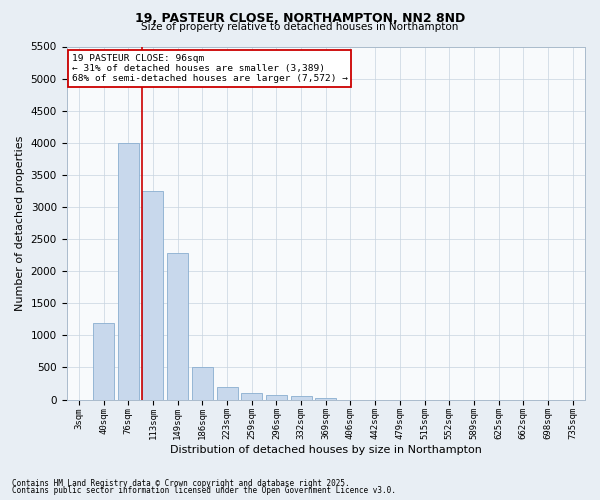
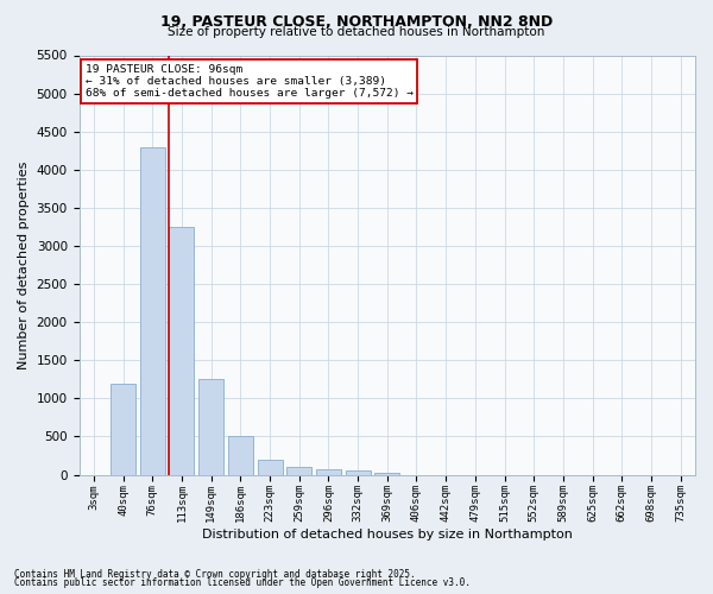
76sqm: 4000 -> 4300
149sqm: 2280 -> 1250
